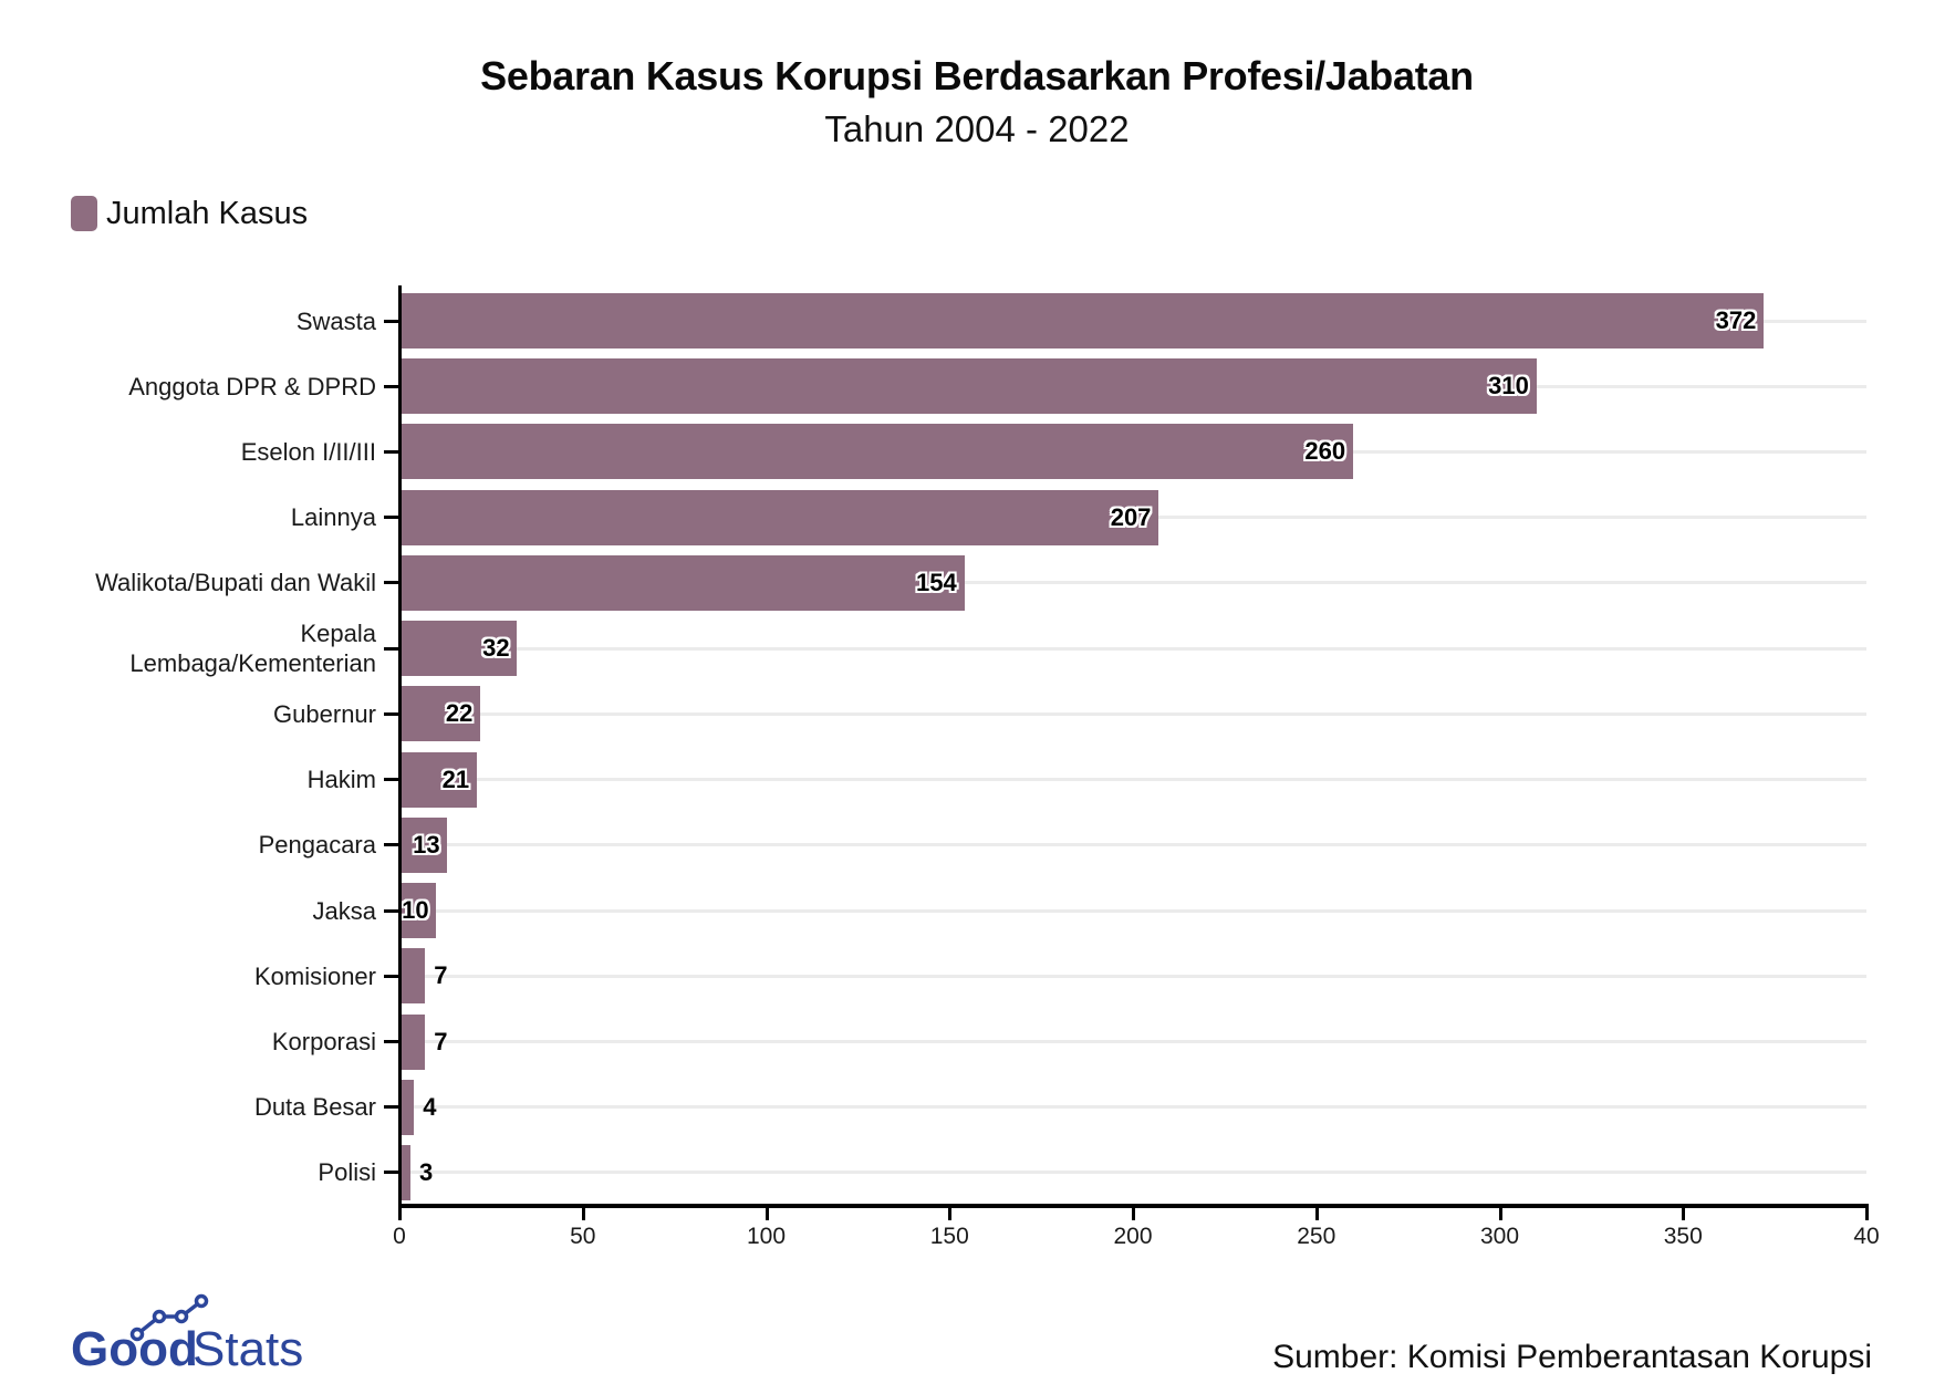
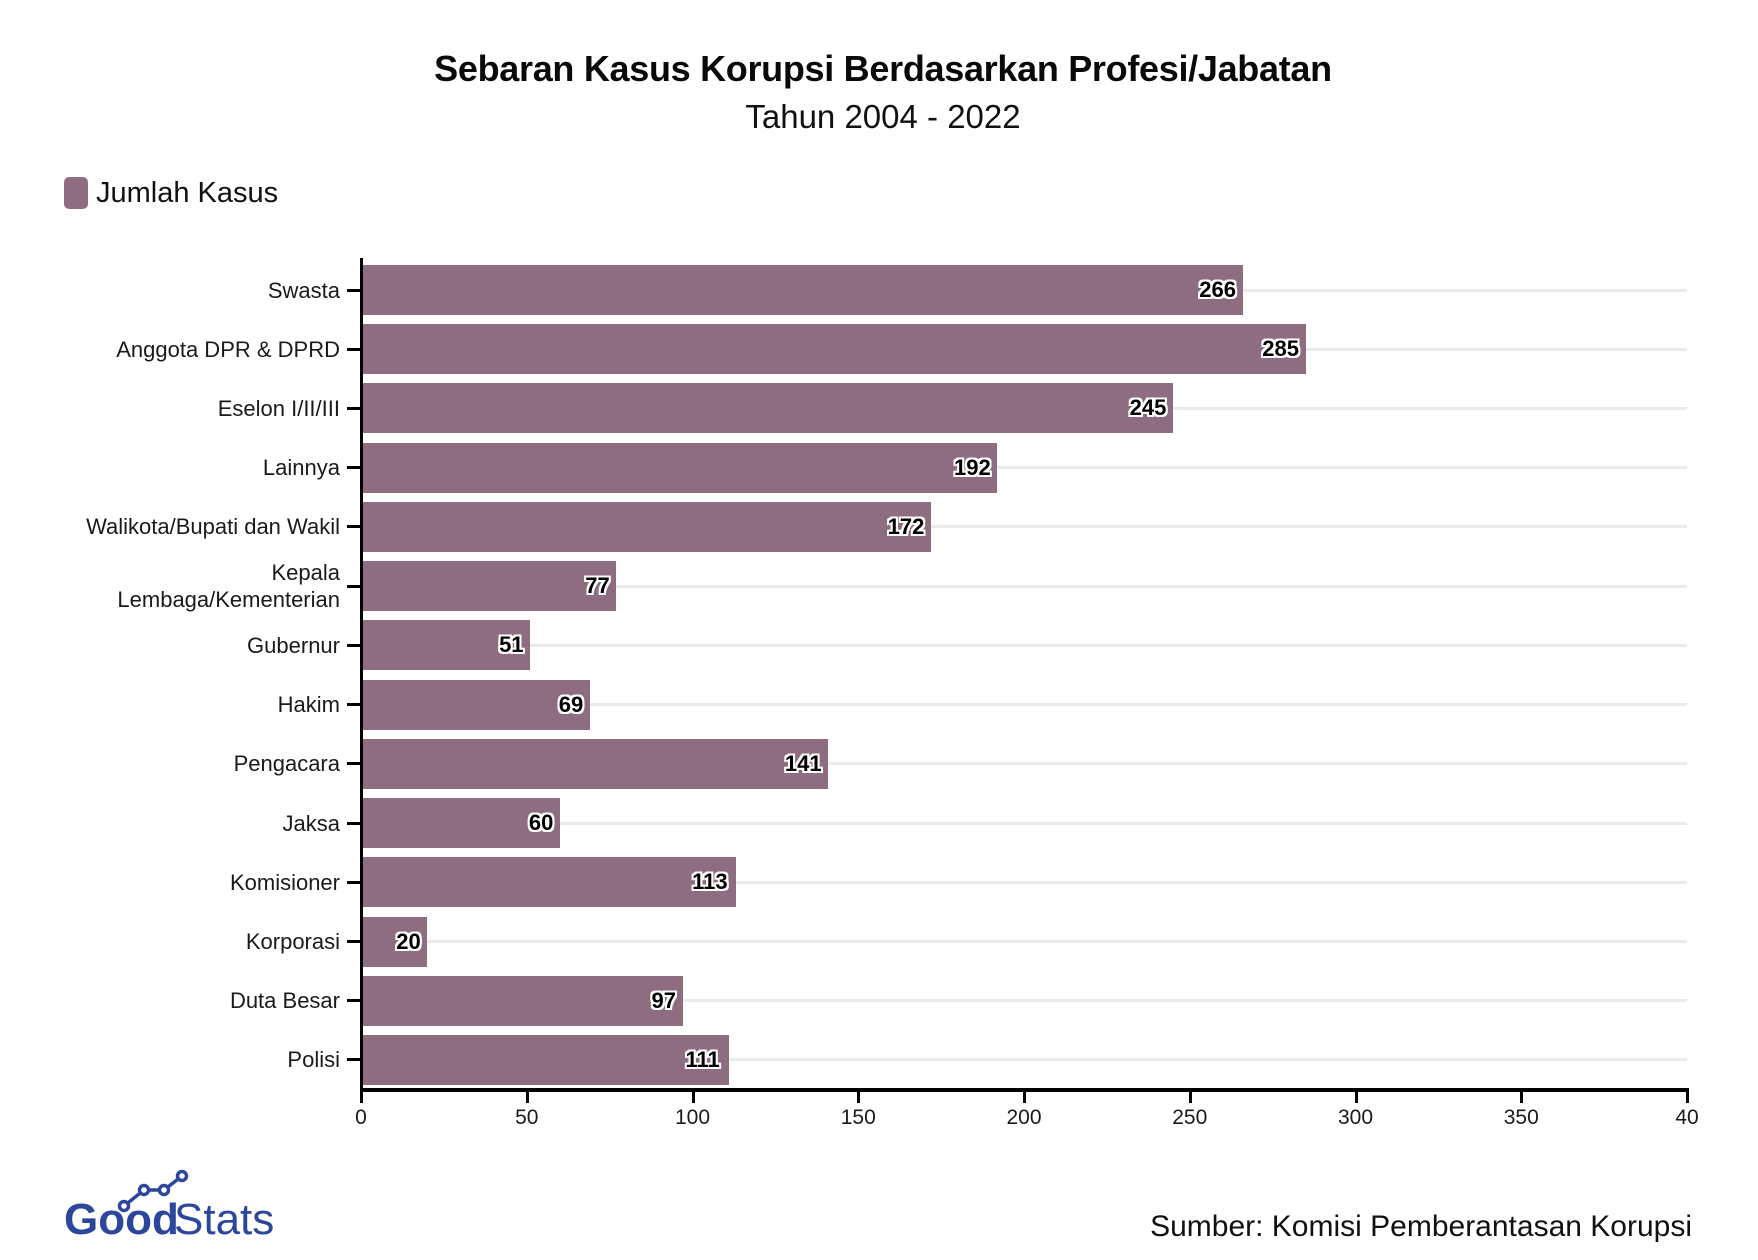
Swasta: 372 -> 266
Anggota DPR & DPRD: 310 -> 285
Eselon I/II/III: 260 -> 245
Lainnya: 207 -> 192
Walikota/Bupati dan Wakil: 154 -> 172
Kepala Lembaga/Kementerian: 32 -> 77
Gubernur: 22 -> 51
Hakim: 21 -> 69
Pengacara: 13 -> 141
Jaksa: 10 -> 60
Komisioner: 7 -> 113
Korporasi: 7 -> 20
Duta Besar: 4 -> 97
Polisi: 3 -> 111
